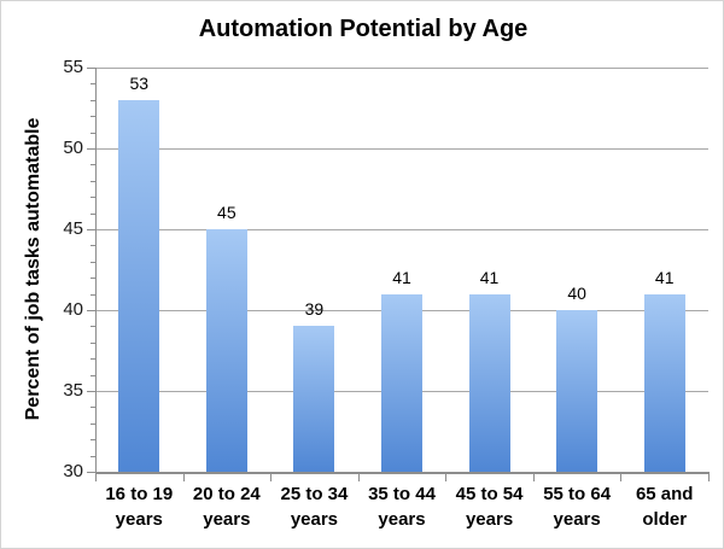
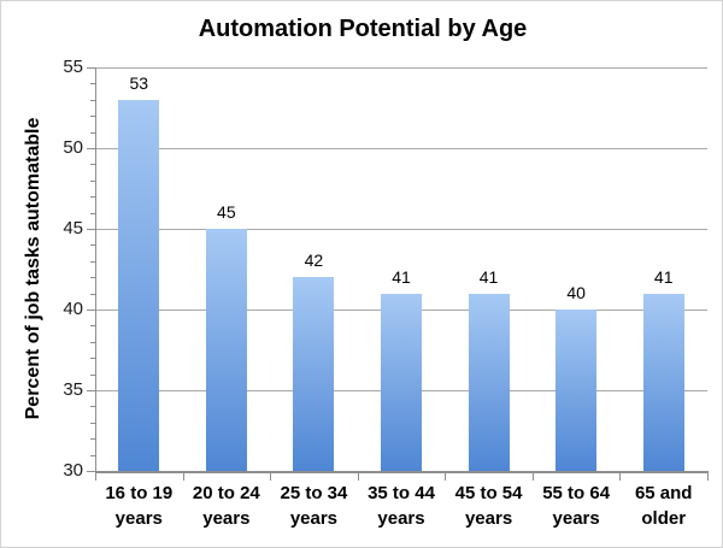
25 to 34 years: 39 -> 42
